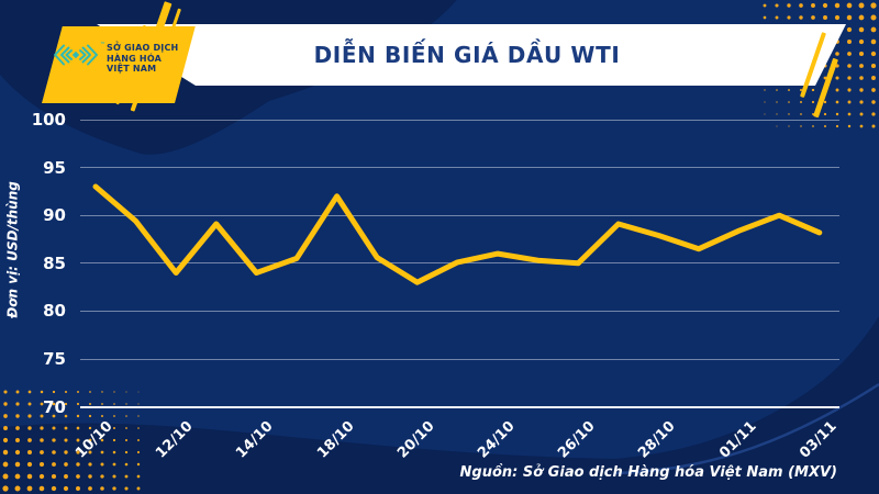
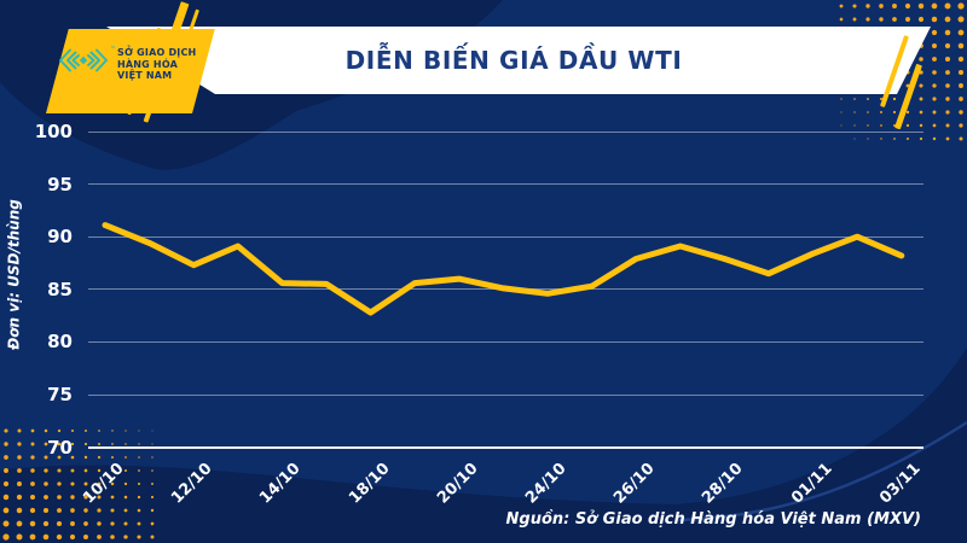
10/10: 93 -> 91
12/10: 84 -> 87
14/10: 84 -> 86
18/10: 92 -> 83
20/10: 83 -> 86
24/10: 86 -> 85
26/10: 85 -> 88
